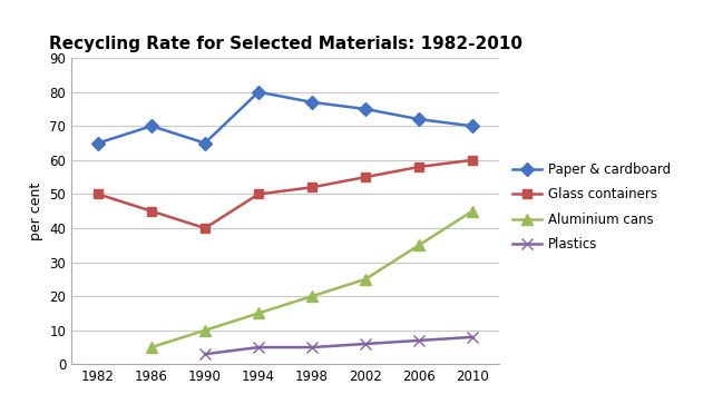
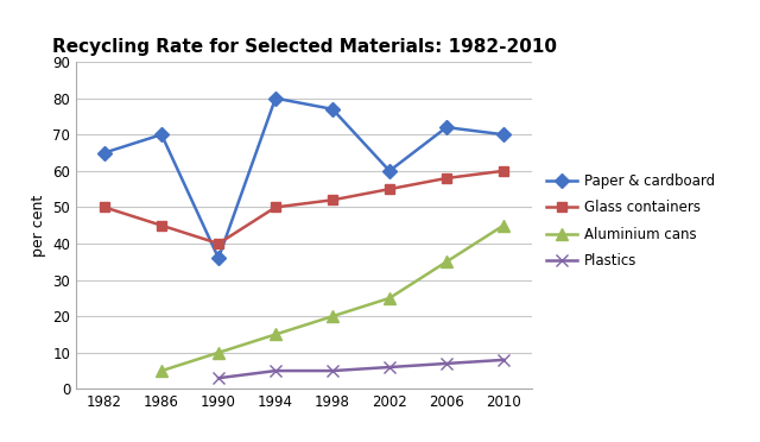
Paper & cardboard/1990: 65 -> 36
Paper & cardboard/2002: 75 -> 60
